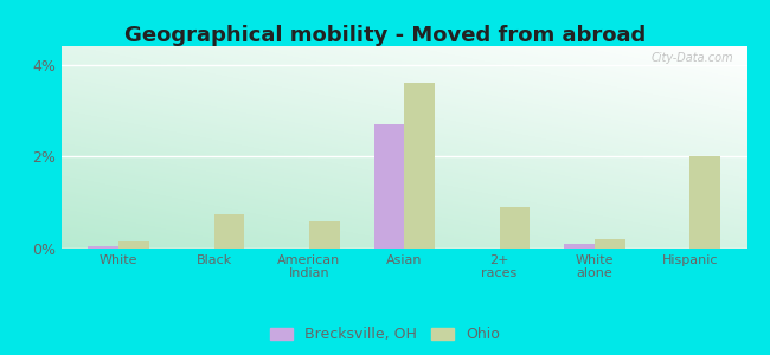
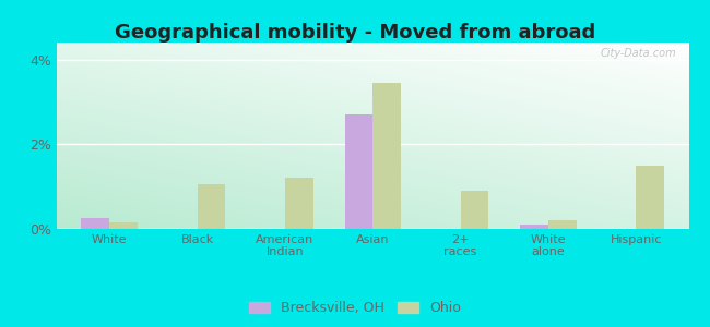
Brecksville, OH/White: 0.05% -> 0.25%
Ohio/Black: 0.75% -> 1.05%
Ohio/American Indian: 0.60% -> 1.20%
Ohio/Asian: 3.60% -> 3.45%
Ohio/Hispanic: 2.00% -> 1.50%
